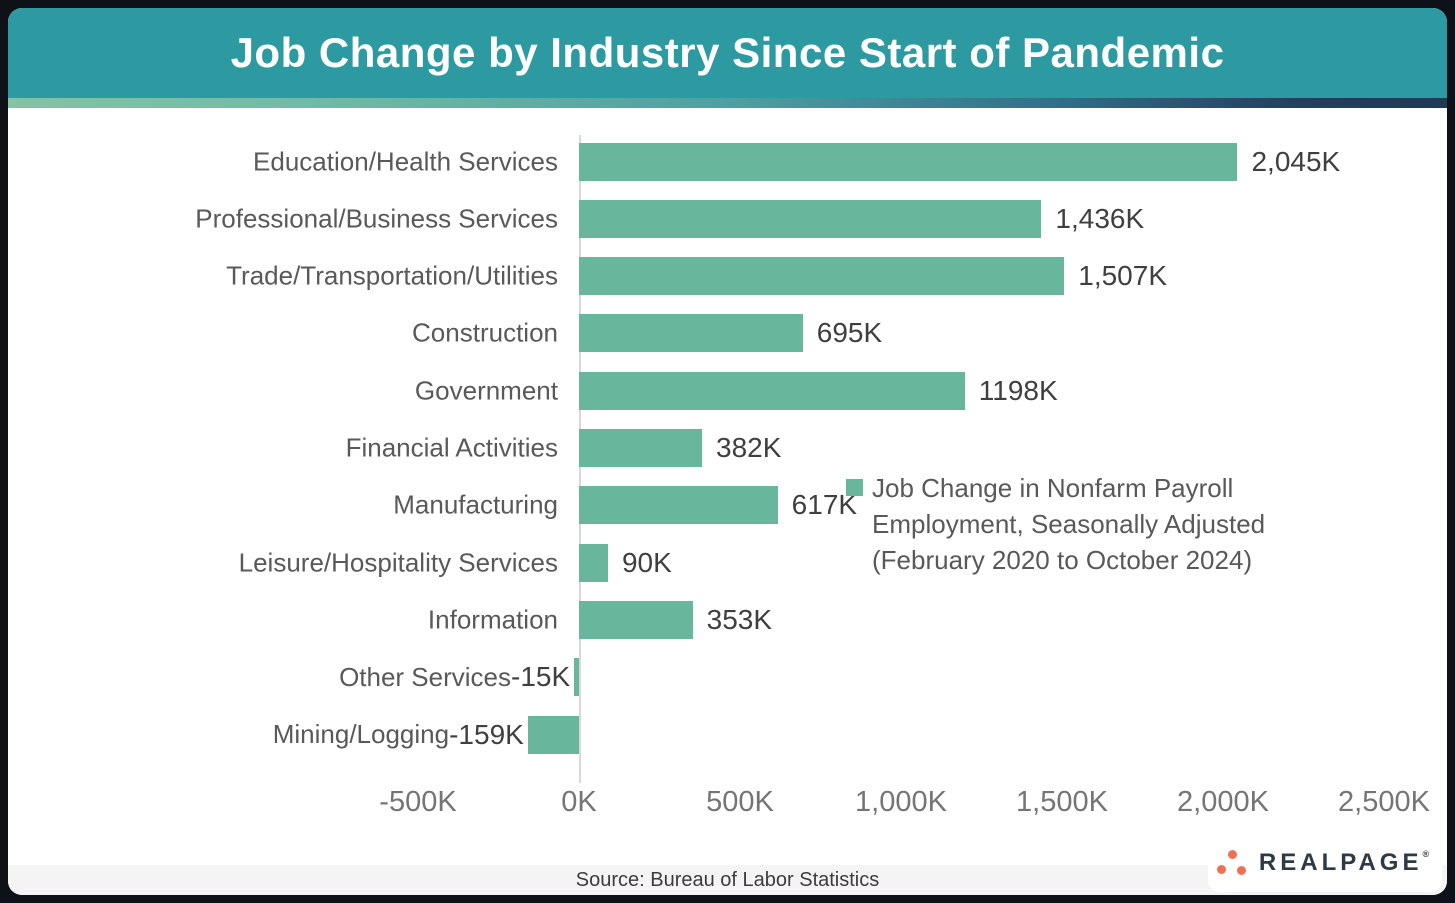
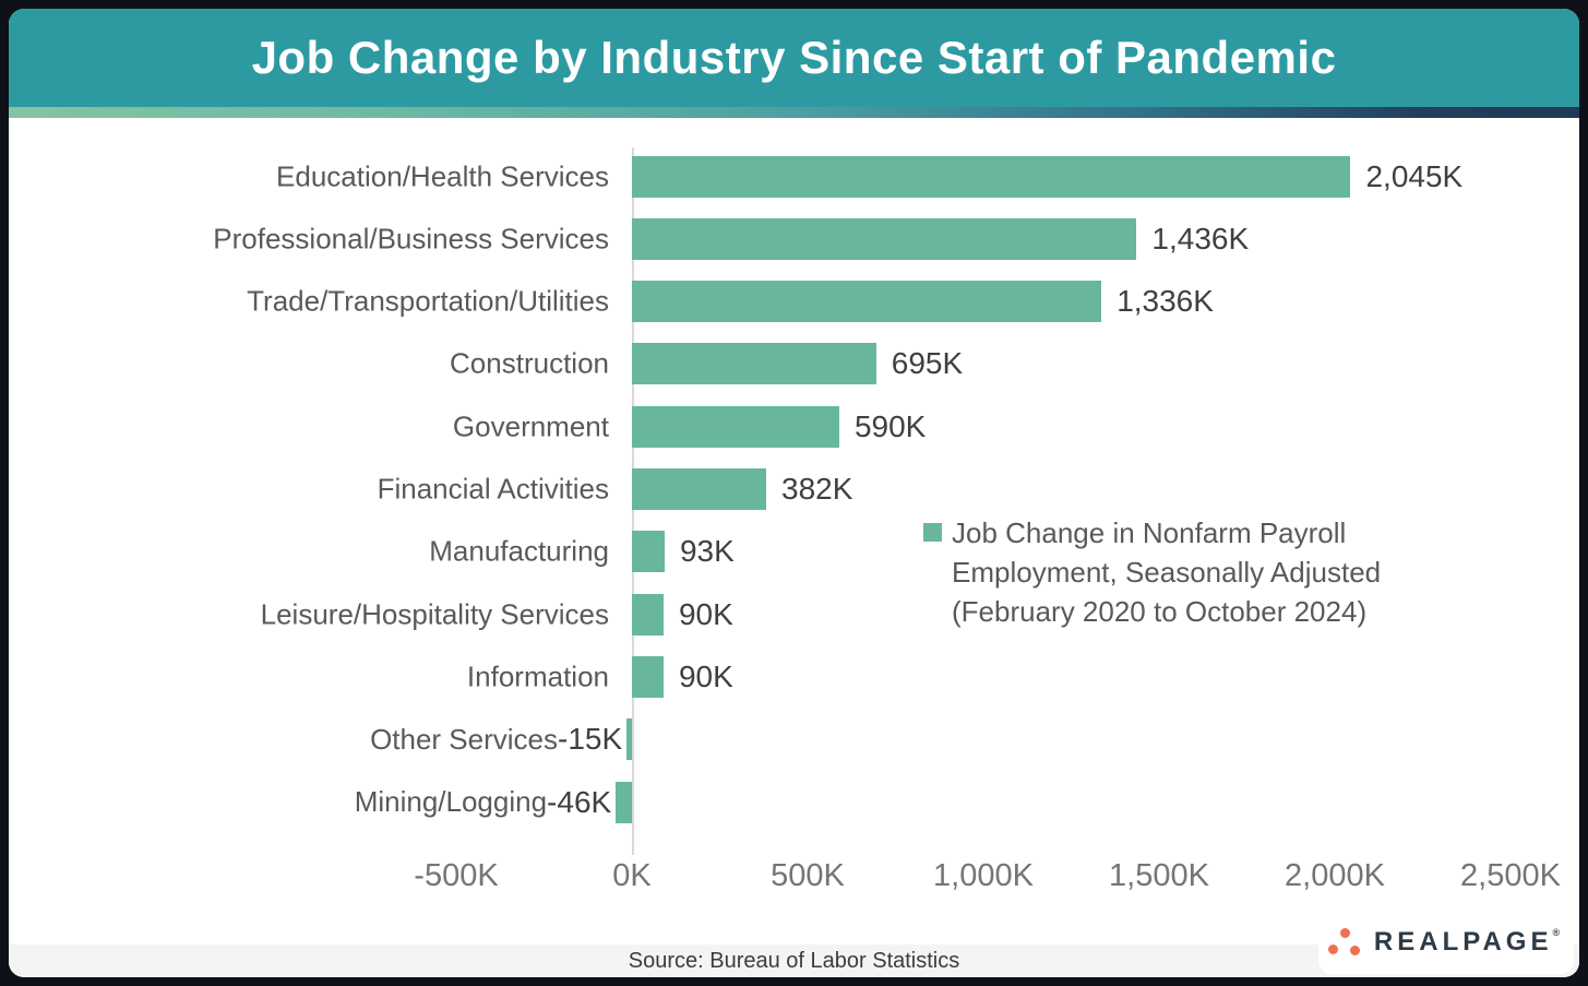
Trade/Transportation/Utilities: 1,507K -> 1,336K
Government: 1198K -> 590K
Manufacturing: 617K -> 93K
Information: 353K -> 90K
Mining/Logging: -159K -> -46K
